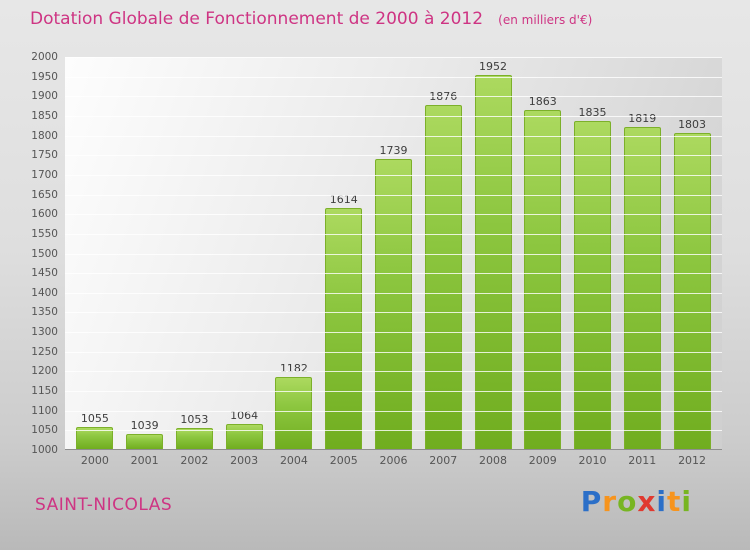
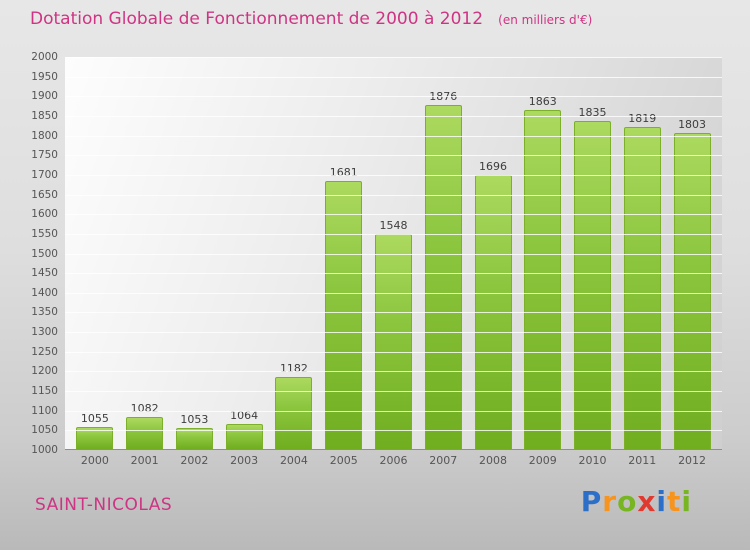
2001: 1039 -> 1082
2005: 1614 -> 1681
2006: 1739 -> 1548
2008: 1952 -> 1696
